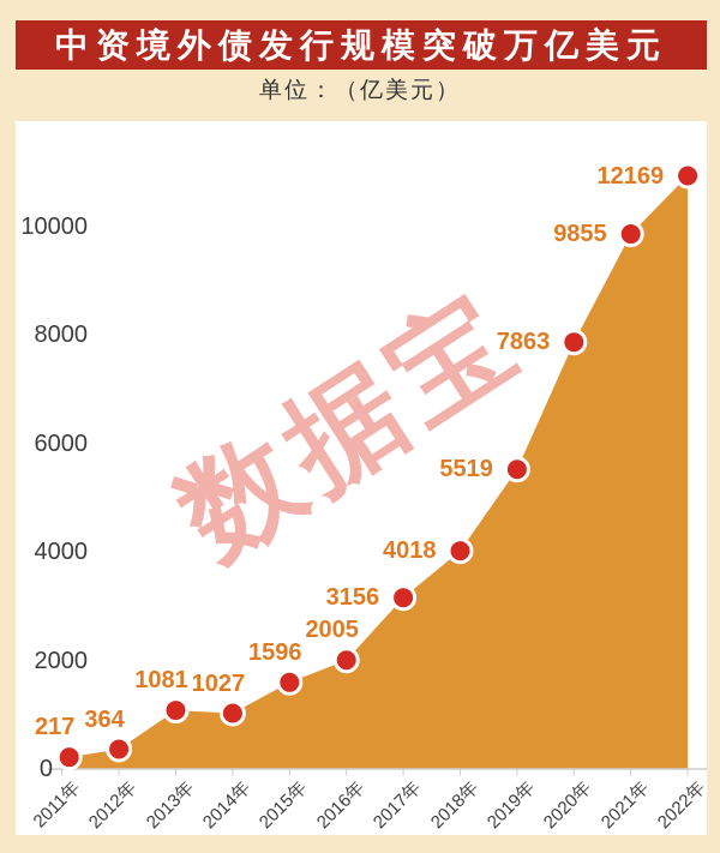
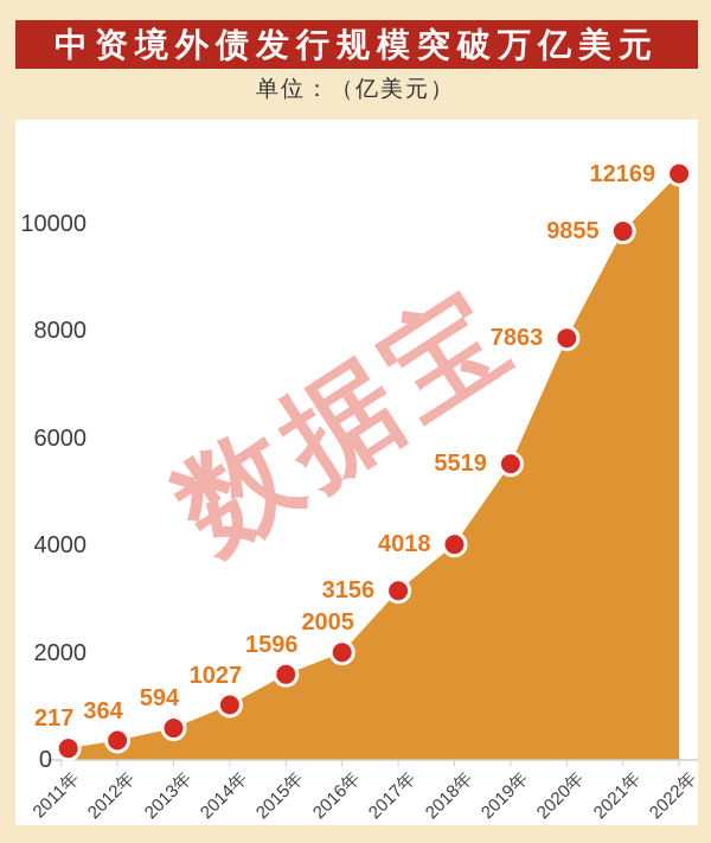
2013年: 1081 -> 594
